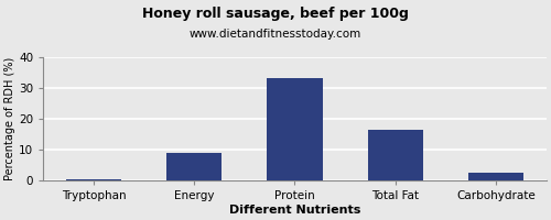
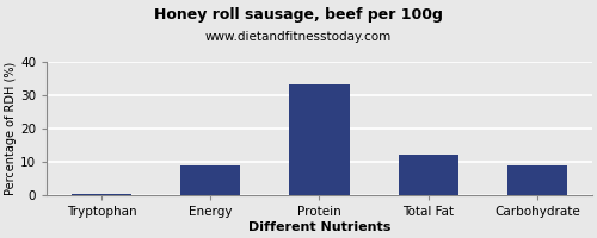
Total Fat: 16.5 -> 12.0
Carbohydrate: 2.5 -> 9.0
